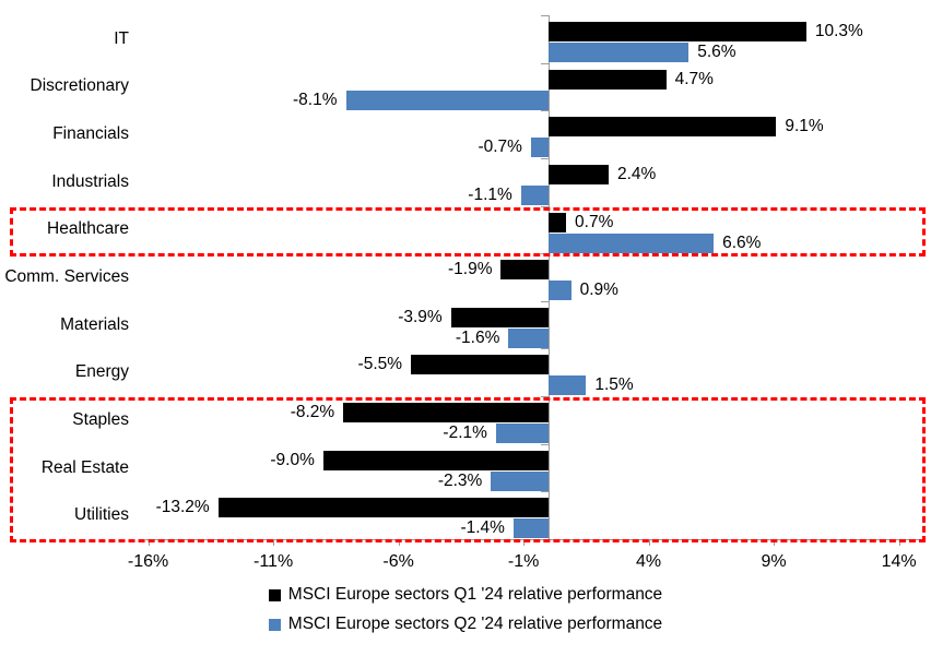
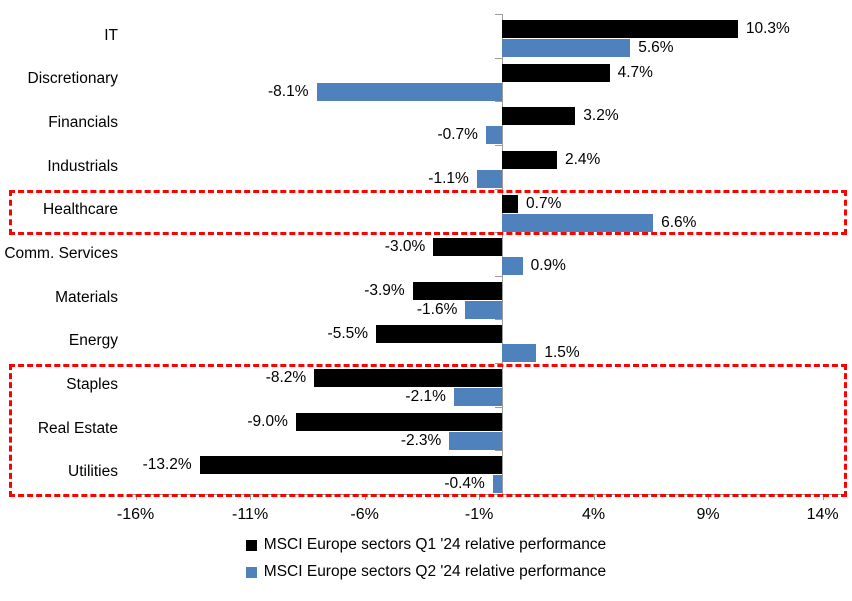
MSCI Europe sectors Q1 '24 relative performance/Financials: 9.1% -> 3.2%
MSCI Europe sectors Q1 '24 relative performance/Comm. Services: -1.9% -> -3.0%
MSCI Europe sectors Q2 '24 relative performance/Utilities: -1.4% -> -0.4%
